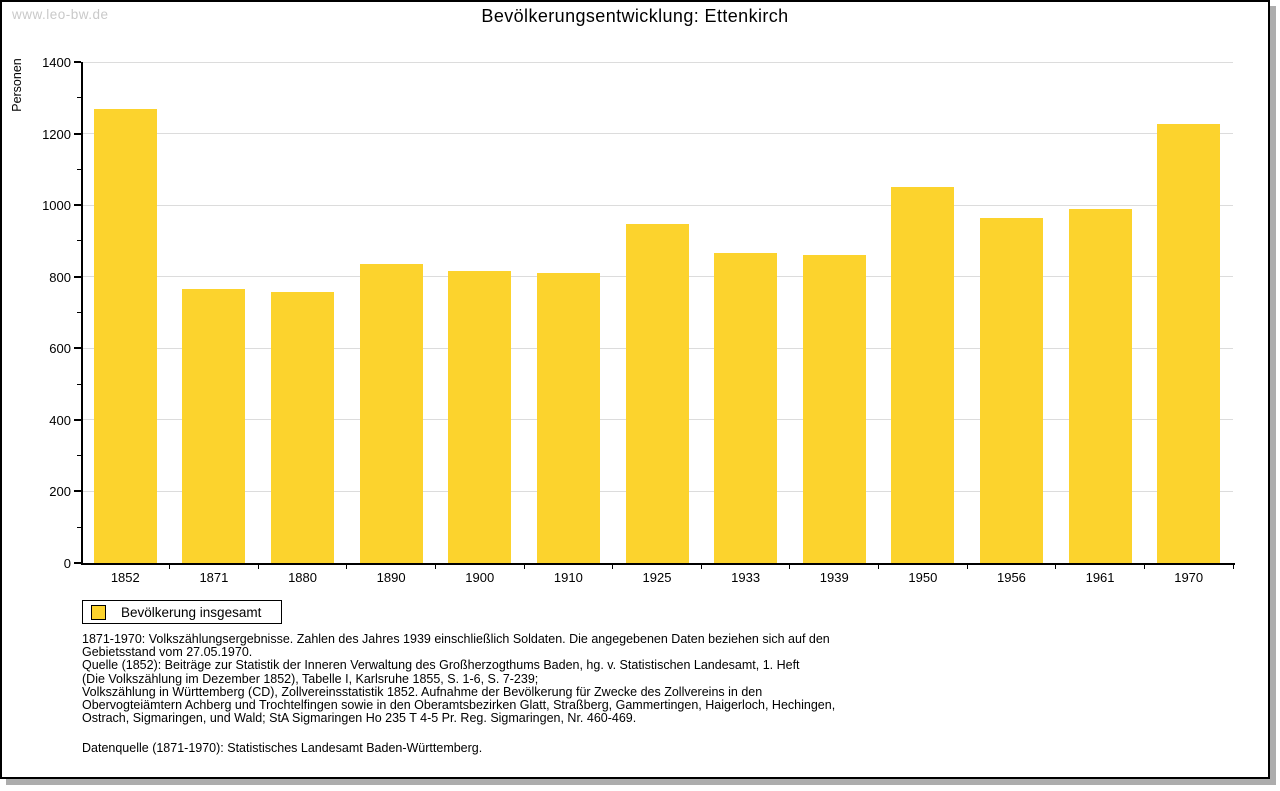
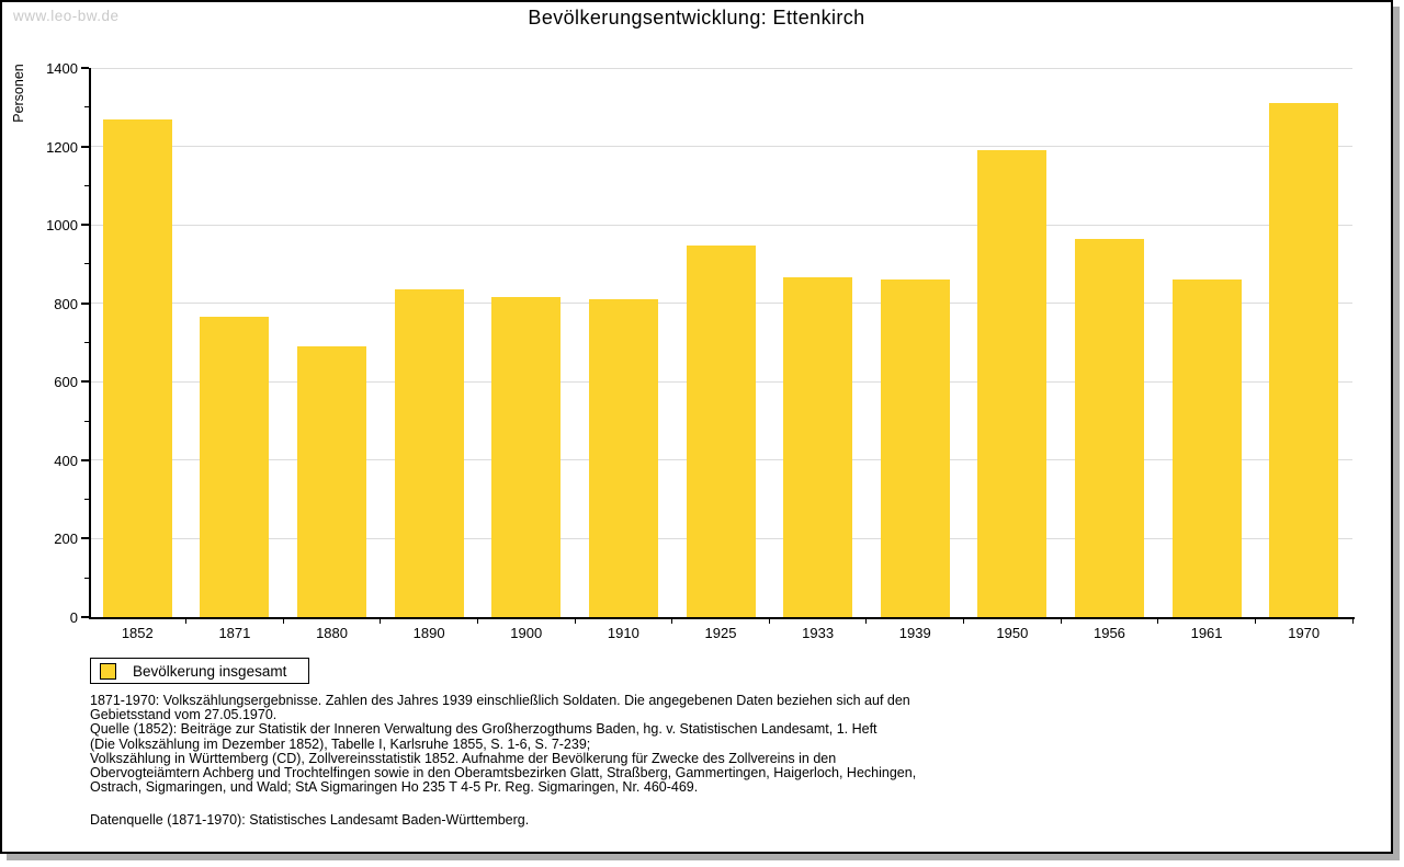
1880: 760 -> 690
1950: 1050 -> 1190
1961: 990 -> 860
1970: 1230 -> 1310
